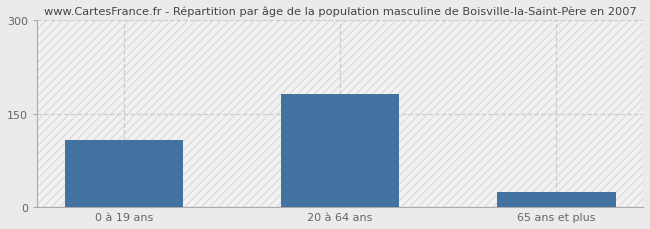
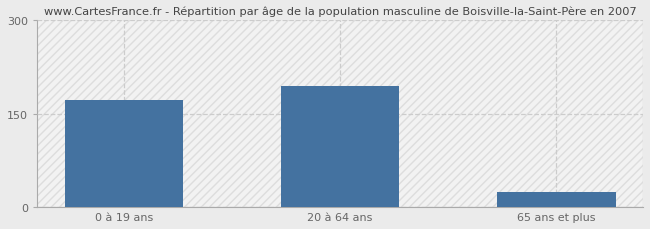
0 à 19 ans: 107 -> 172
20 à 64 ans: 181 -> 194
